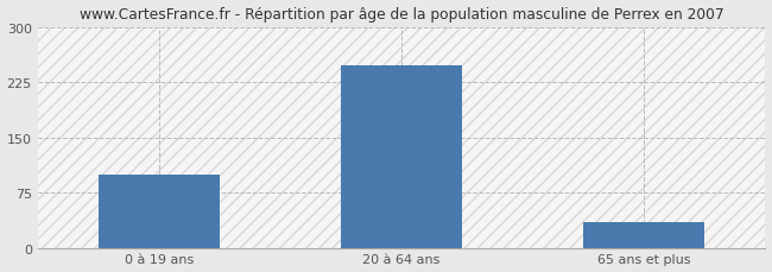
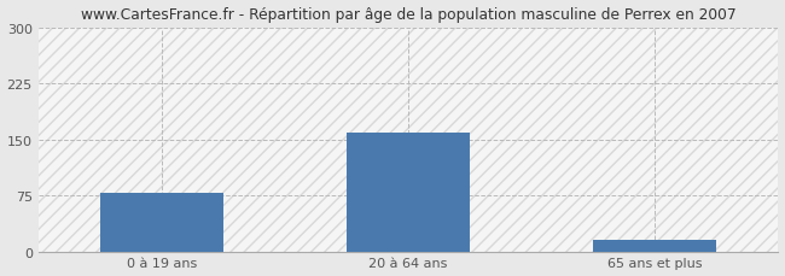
0 à 19 ans: 100 -> 78
20 à 64 ans: 248 -> 160
65 ans et plus: 35 -> 16
